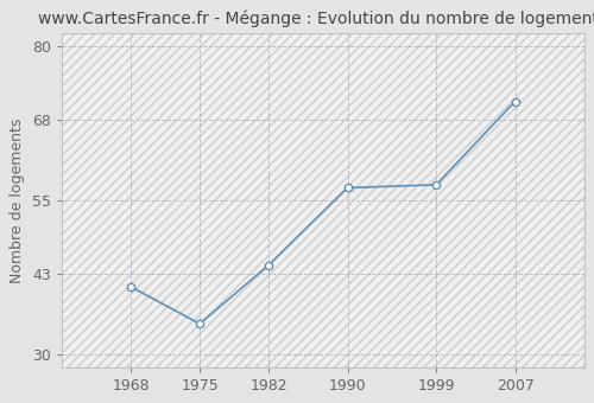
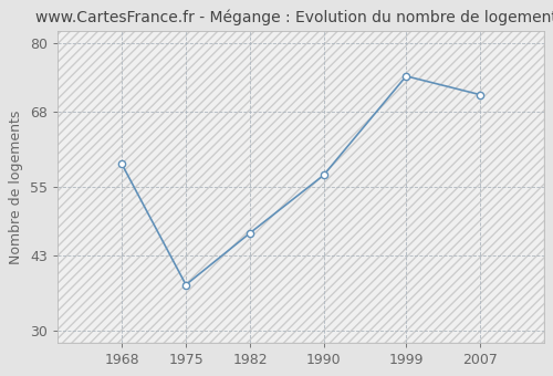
1968: 41.0 -> 59.0
1975: 35.0 -> 38.0
1982: 44.5 -> 47.0
1999: 57.5 -> 74.2
